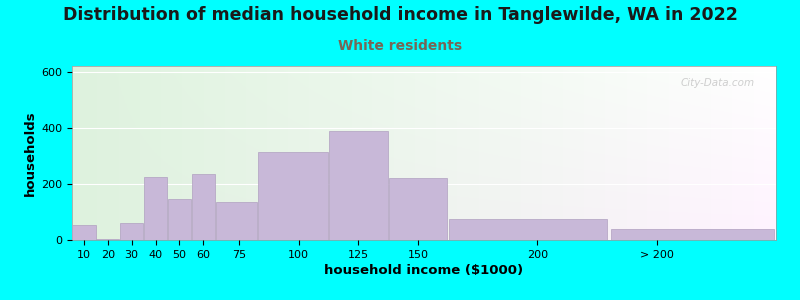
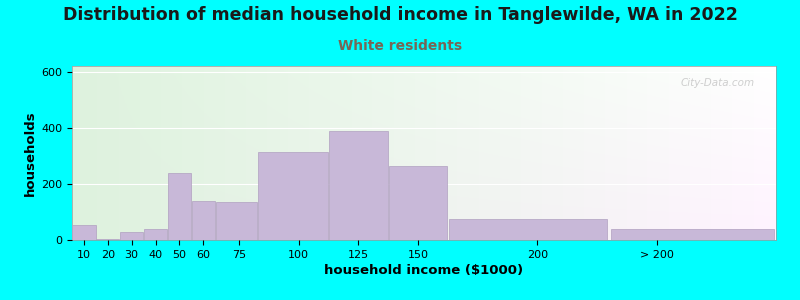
30: 60 -> 28
40: 225 -> 40
50: 145 -> 240
60: 235 -> 140
150: 220 -> 265
